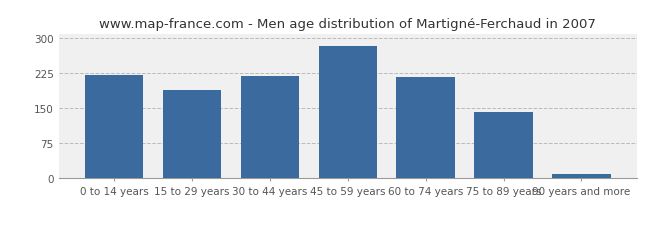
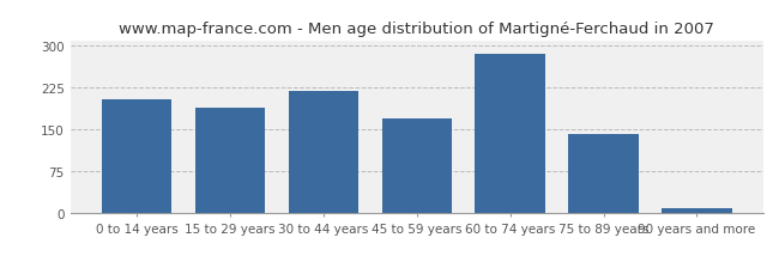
0 to 14 years: 222 -> 205
45 to 59 years: 283 -> 170
60 to 74 years: 218 -> 285
